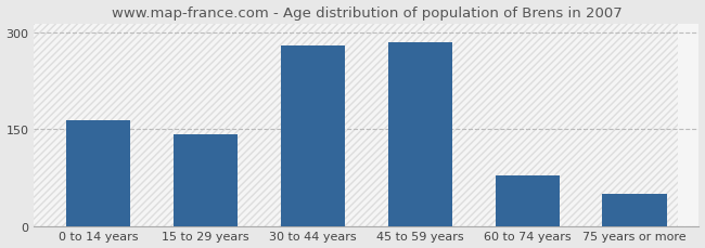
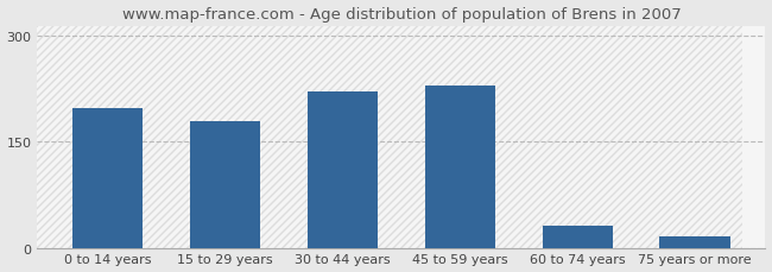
0 to 14 years: 165 -> 198
15 to 29 years: 142 -> 180
30 to 44 years: 280 -> 222
45 to 59 years: 285 -> 230
60 to 74 years: 78 -> 32
75 years or more: 50 -> 16
